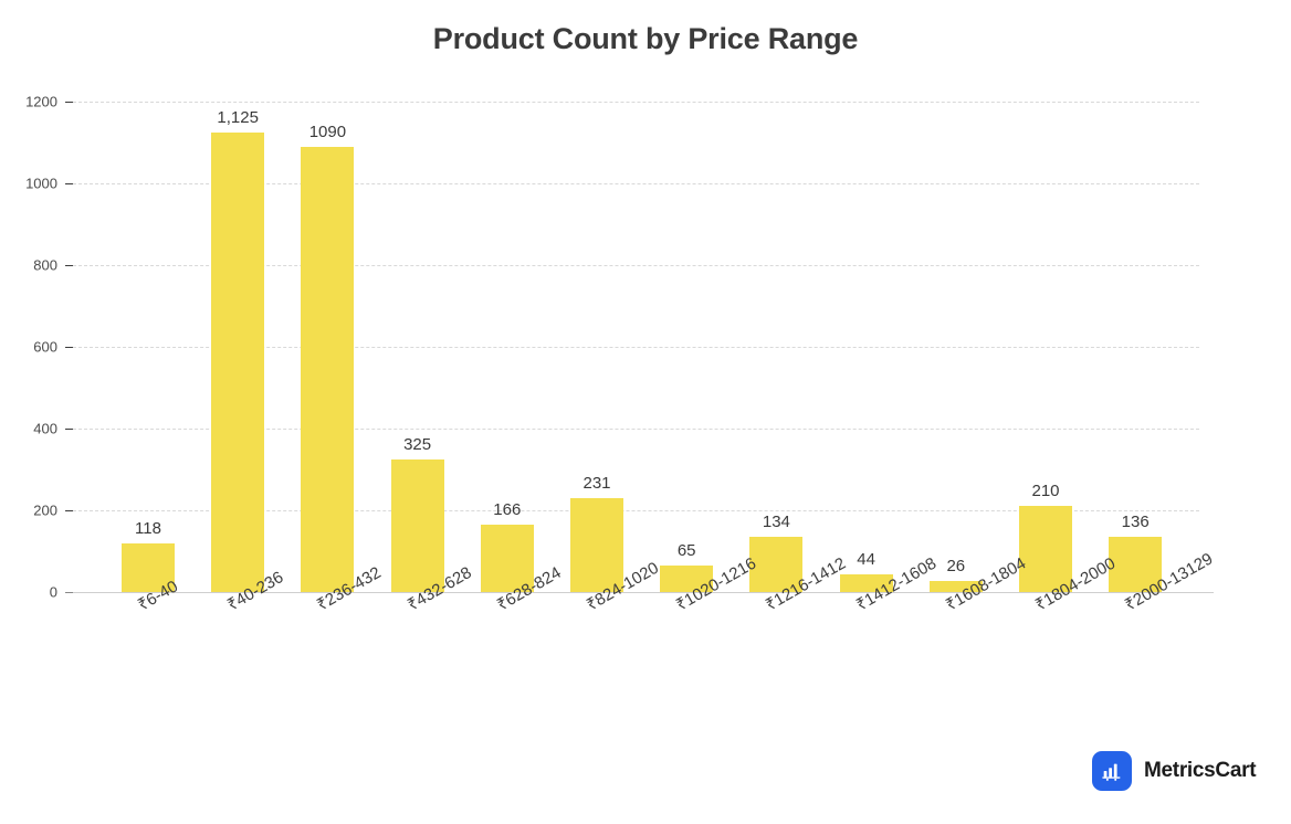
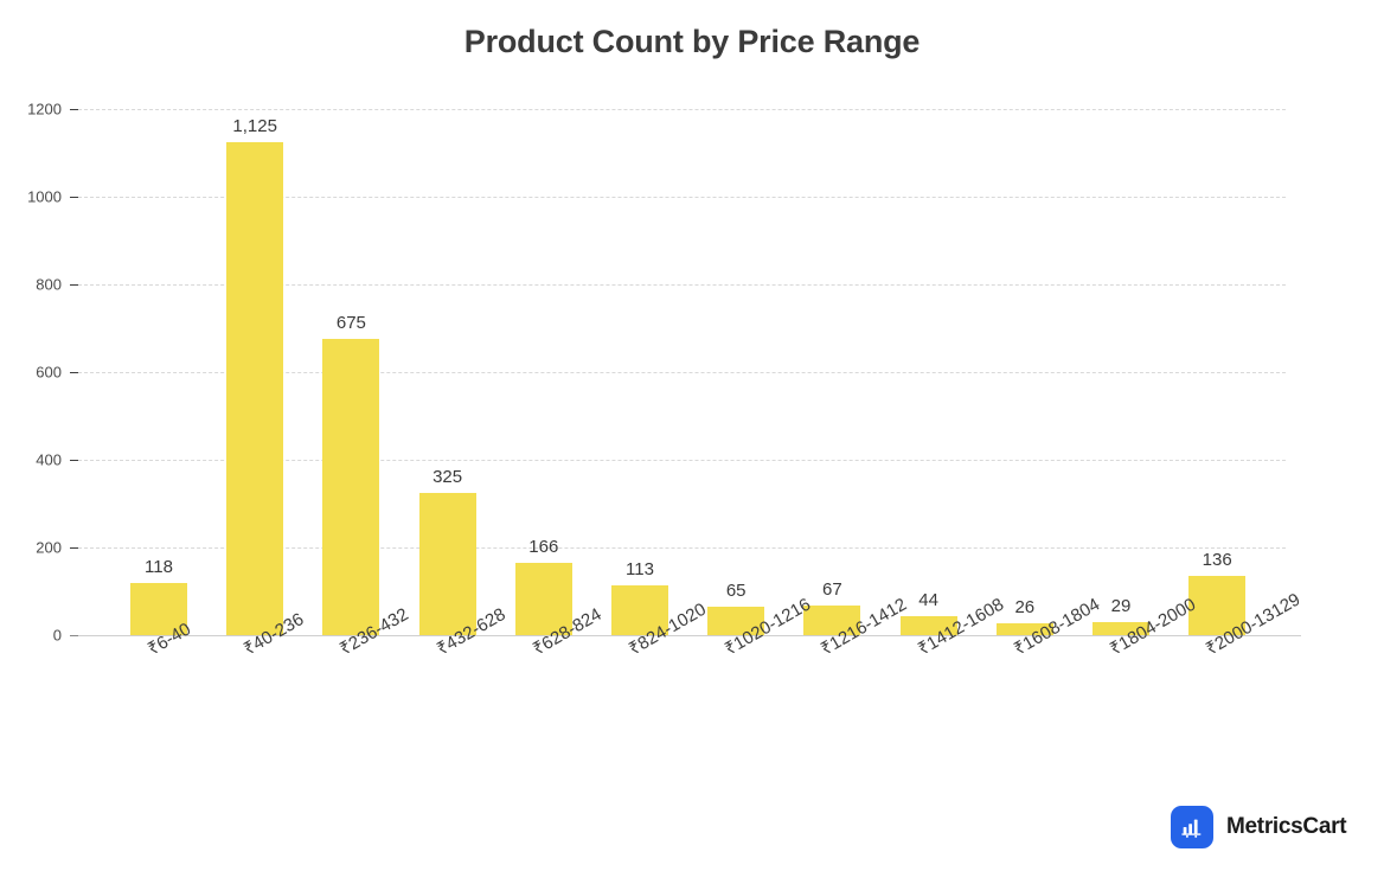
₹236-432: 1090 -> 675
₹824-1020: 231 -> 113
₹1216-1412: 134 -> 67
₹1804-2000: 210 -> 29
